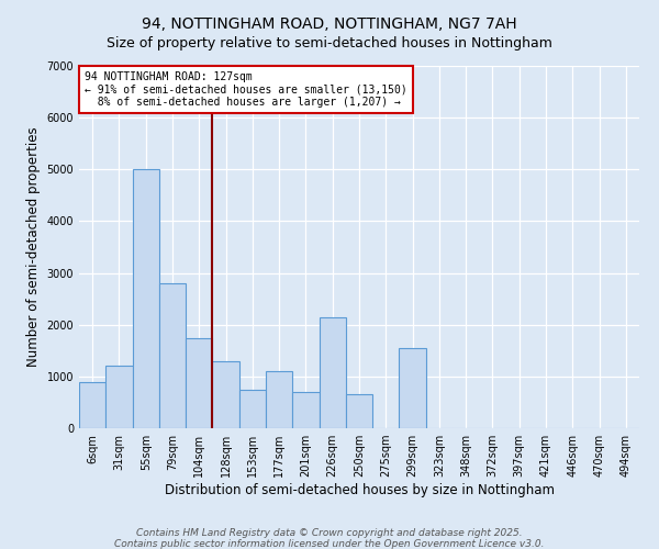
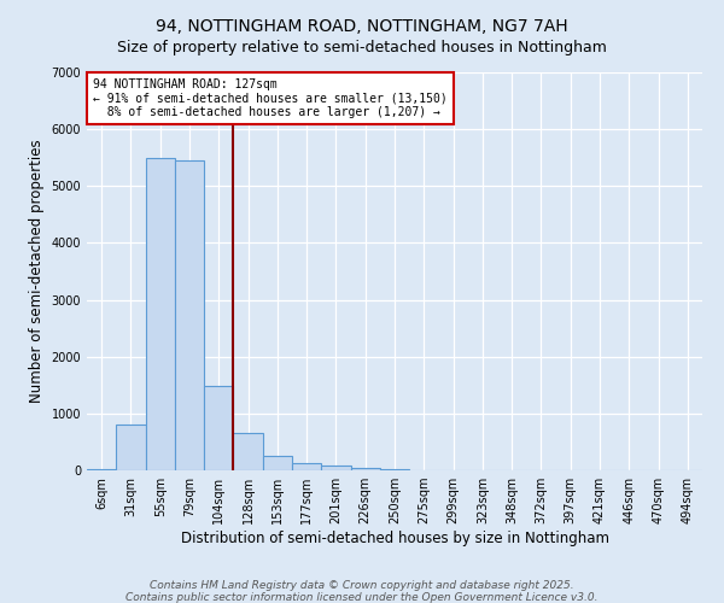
6sqm: 900 -> 20
31sqm: 1200 -> 800
55sqm: 5000 -> 5500
79sqm: 2800 -> 5450
104sqm: 1750 -> 1480
128sqm: 1300 -> 650
153sqm: 750 -> 250
177sqm: 1100 -> 130
201sqm: 700 -> 80
226sqm: 2150 -> 50
250sqm: 650 -> 20
299sqm: 1550 -> 0
